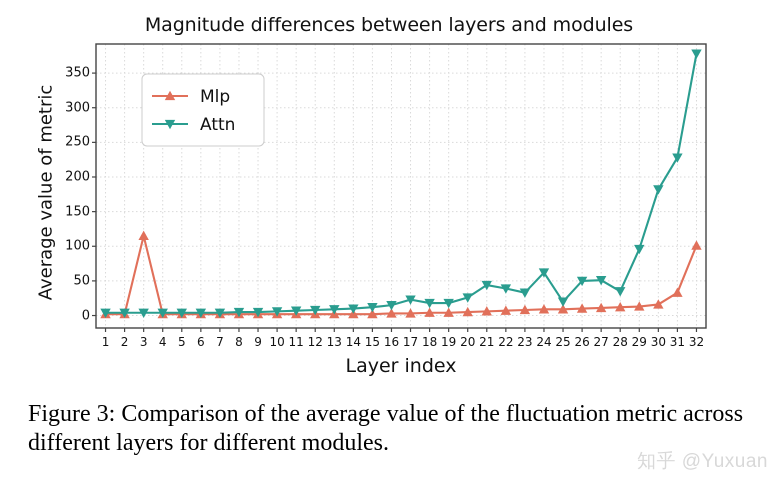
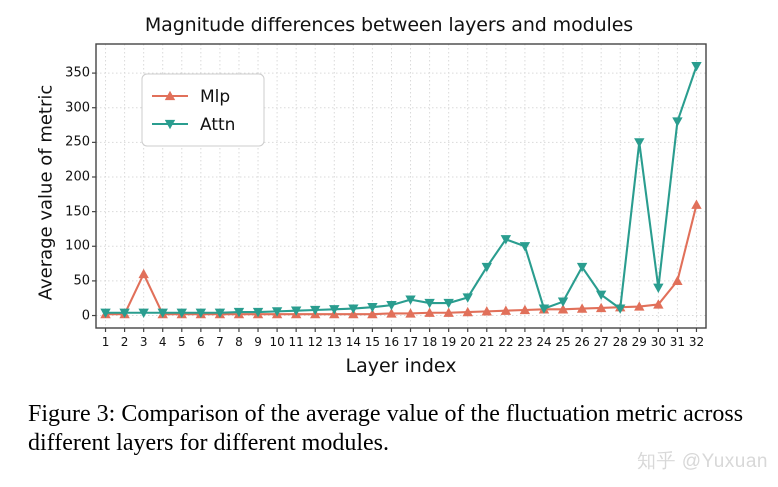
Mlp/3: 120 -> 60
Attn/21: 40 -> 70
Attn/22: 40 -> 110
Attn/23: 30 -> 100
Attn/24: 60 -> 10
Attn/26: 50 -> 70
Attn/27: 50 -> 30
Attn/28: 40 -> 10
Attn/29: 100 -> 250
Attn/30: 180 -> 40
Mlp/31: 30 -> 50
Attn/31: 230 -> 280
Mlp/32: 100 -> 160
Attn/32: 380 -> 360
